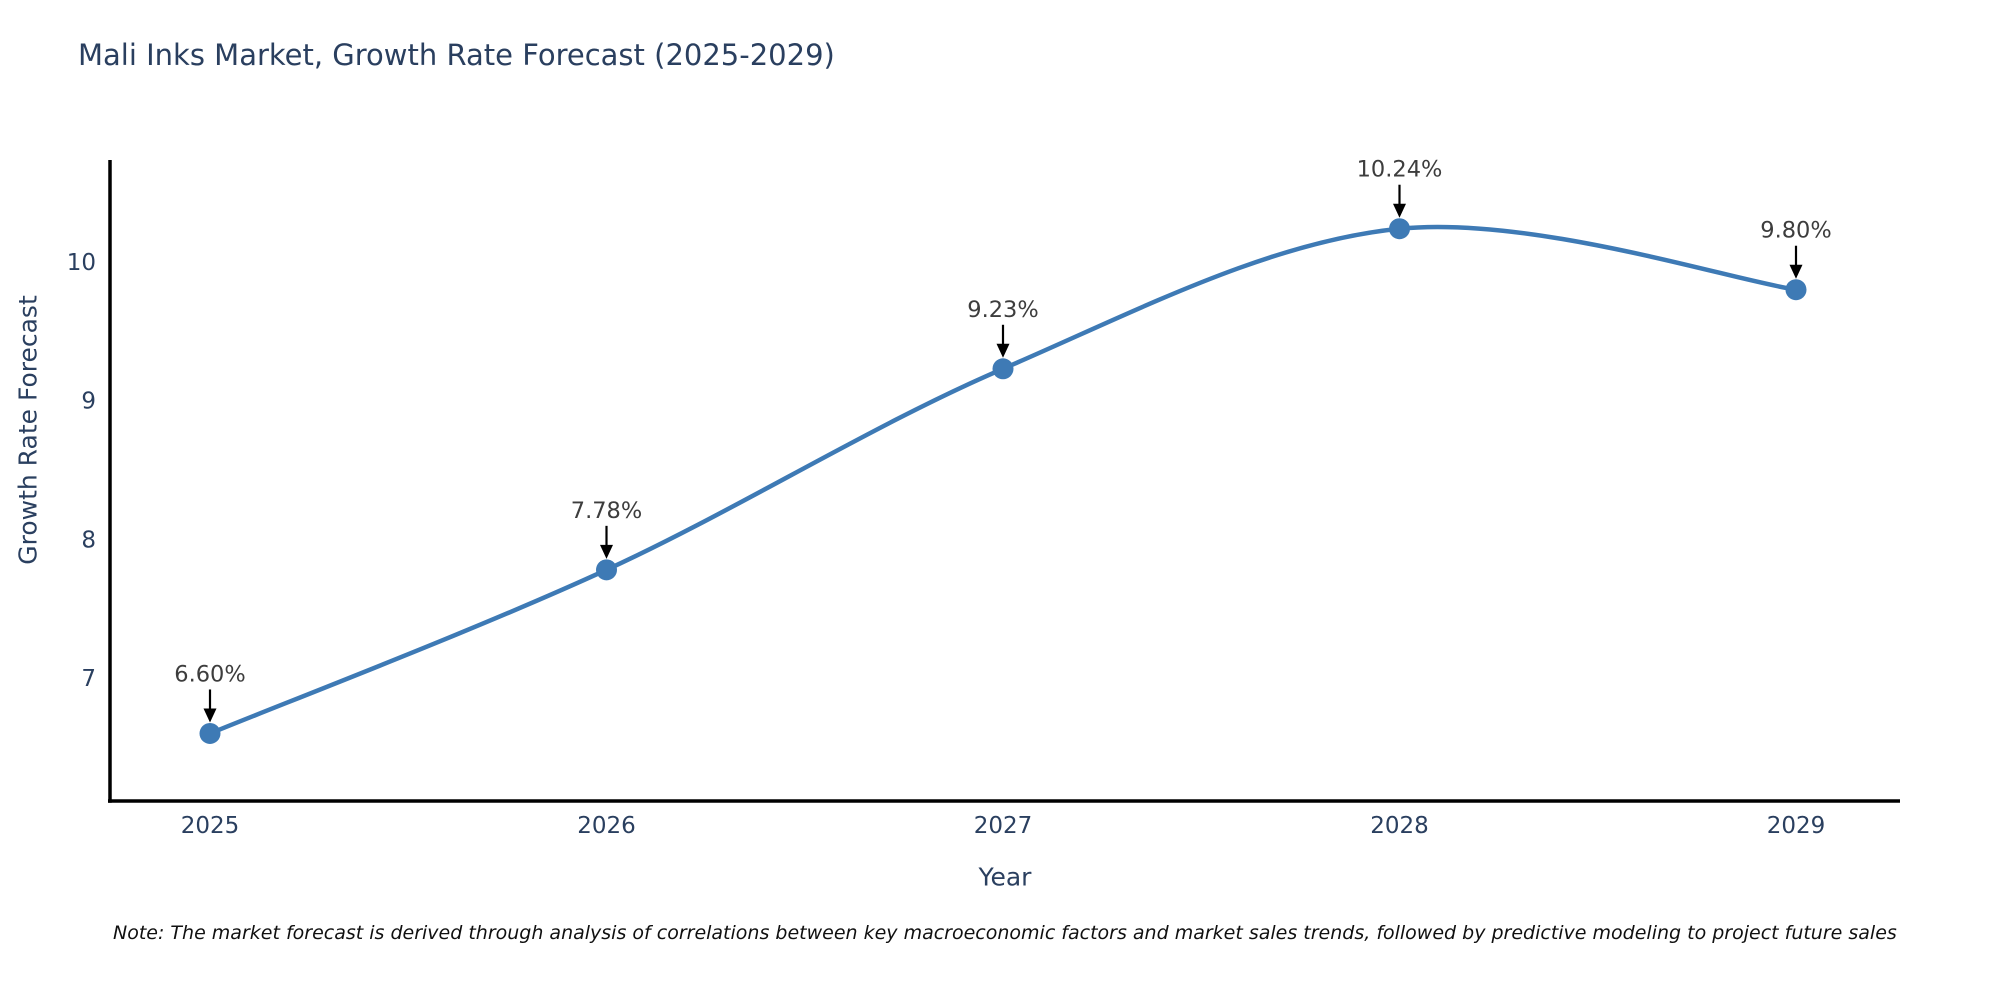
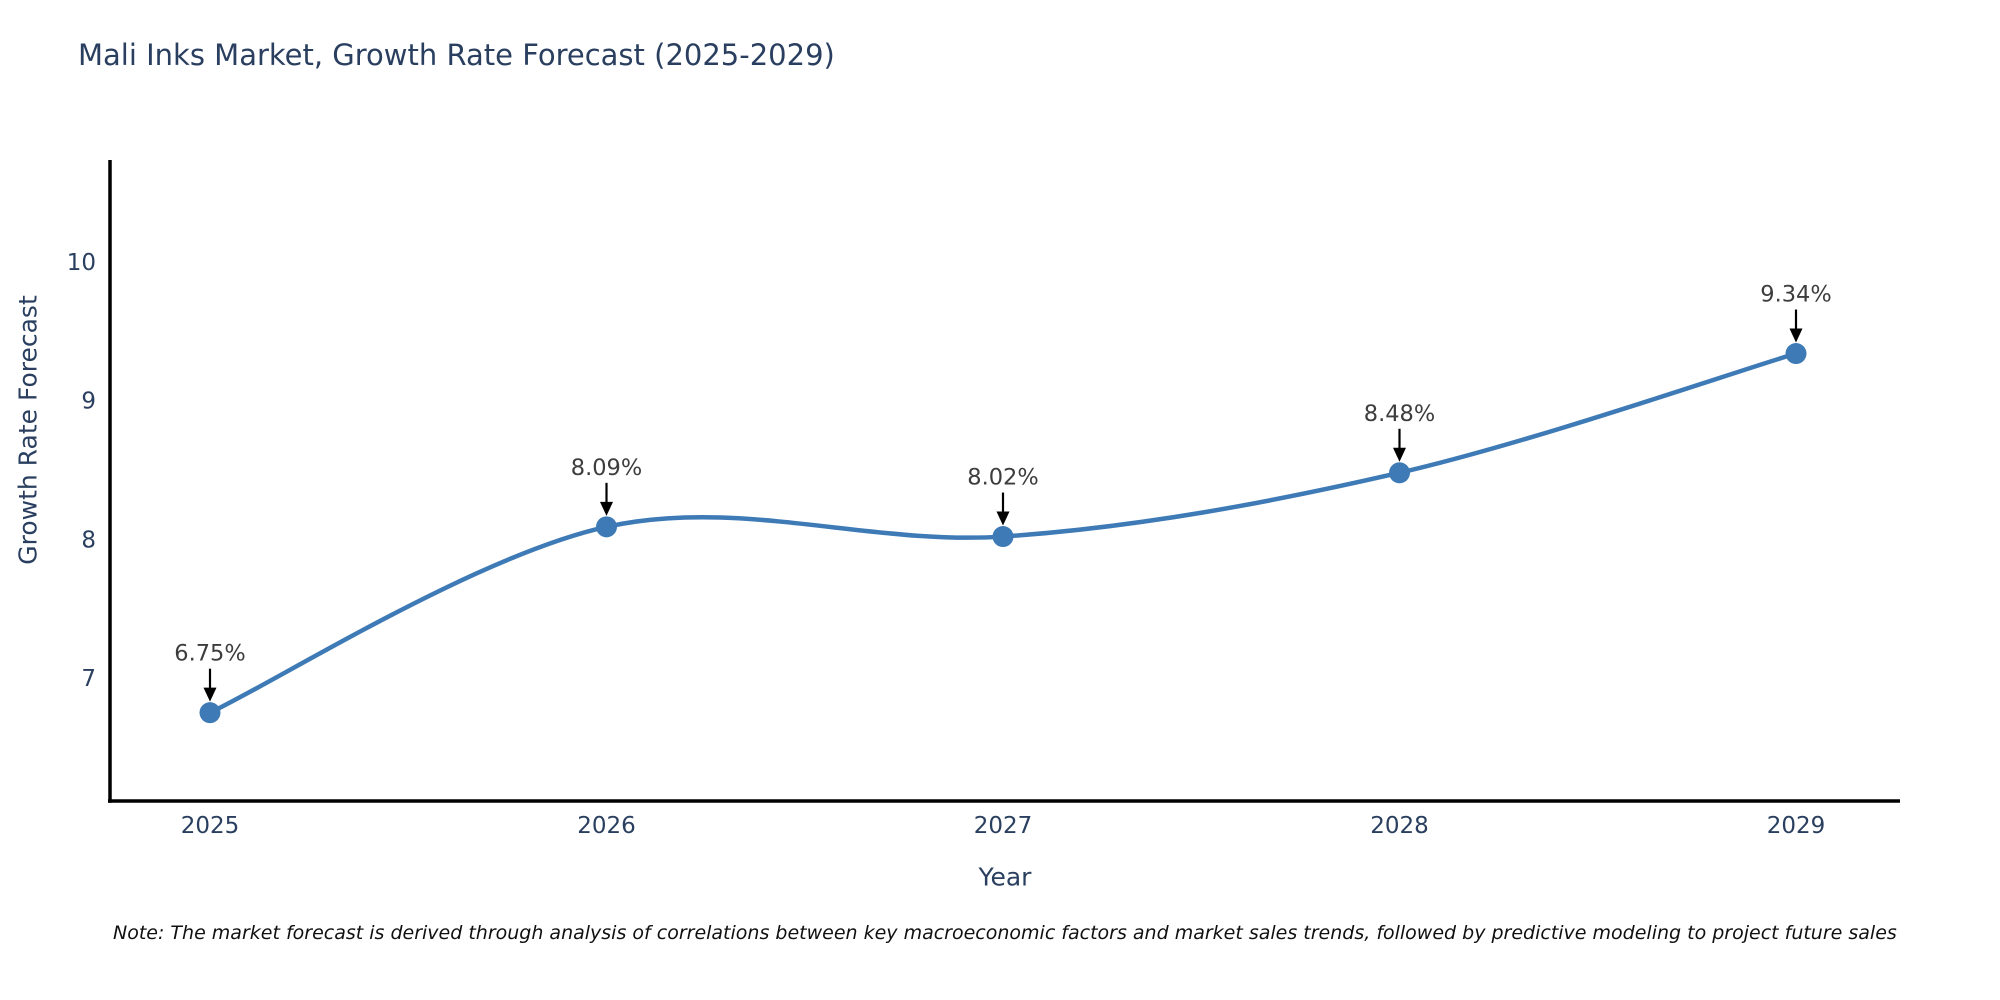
2025: 6.60% -> 6.75%
2026: 7.78% -> 8.09%
2027: 9.23% -> 8.02%
2028: 10.24% -> 8.48%
2029: 9.80% -> 9.34%
